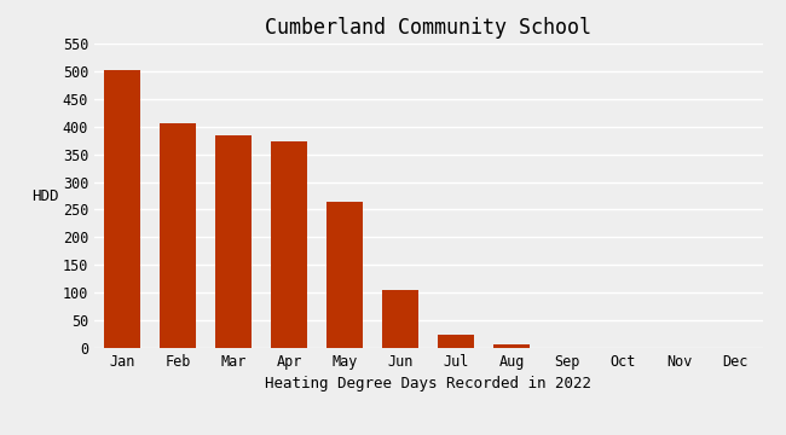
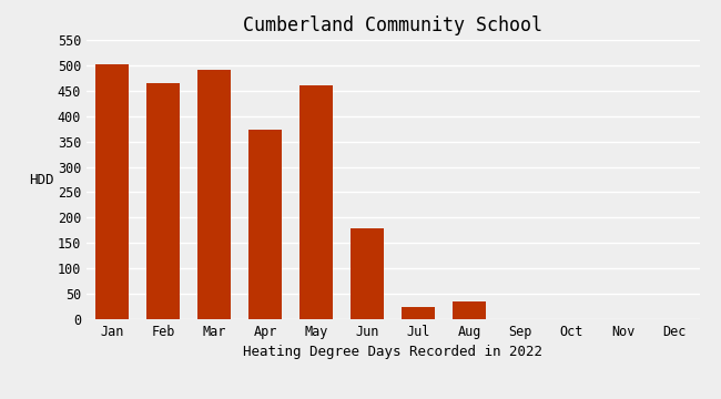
Feb: 406 -> 465
Mar: 384 -> 490
May: 265 -> 460
Jun: 105 -> 180
Aug: 6 -> 35
